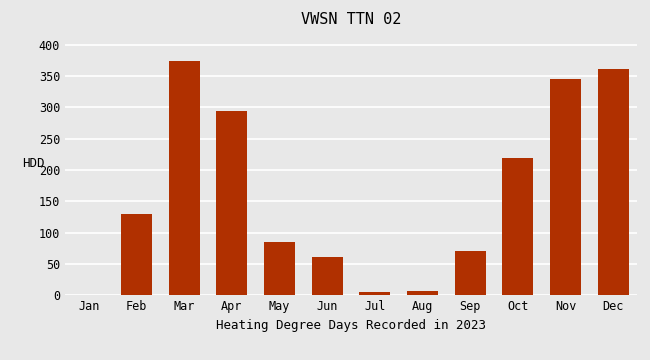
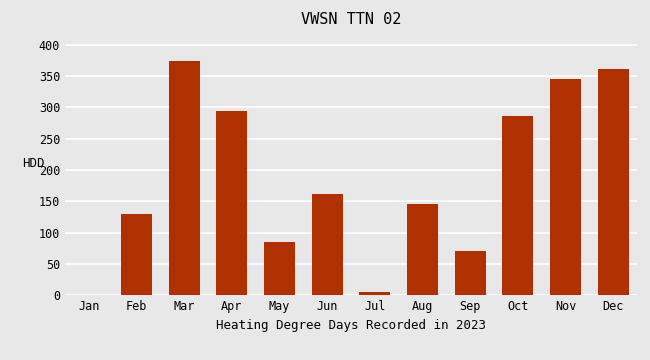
Jun: 61 -> 162
Aug: 7 -> 146
Oct: 220 -> 286
